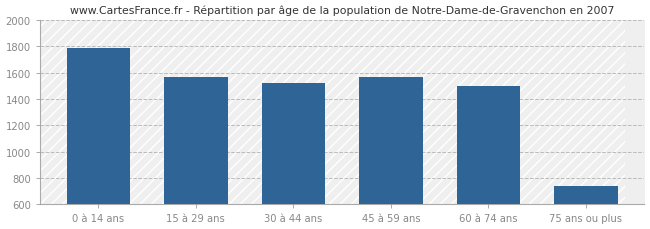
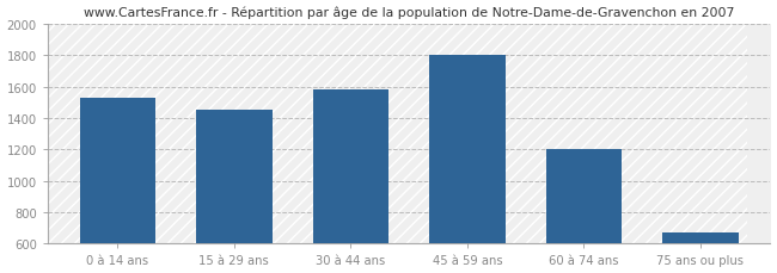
0 à 14 ans: 1790 -> 1530
15 à 29 ans: 1570 -> 1460
30 à 44 ans: 1520 -> 1580
45 à 59 ans: 1570 -> 1800
60 à 74 ans: 1500 -> 1200
75 ans ou plus: 740 -> 680
